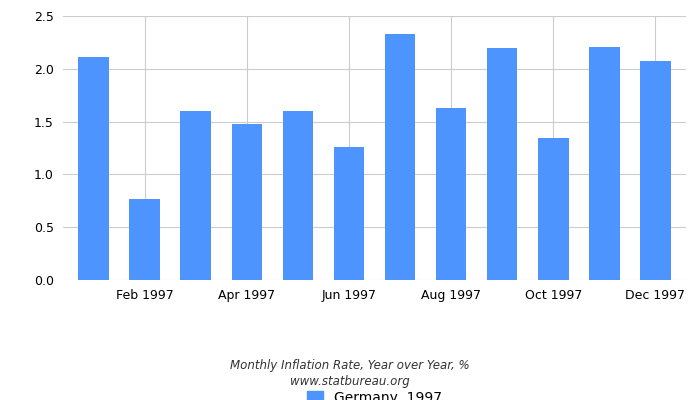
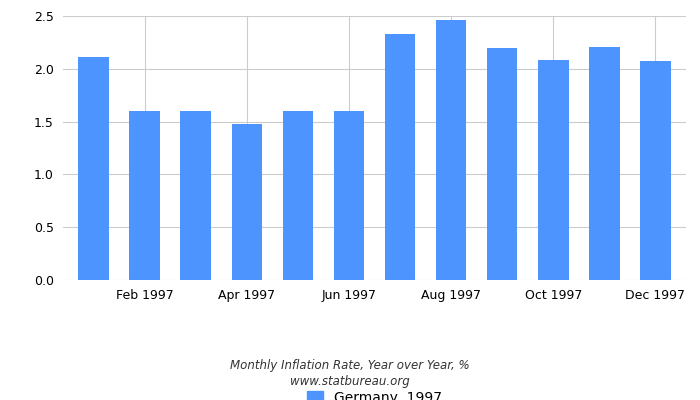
Feb 1997: 0.77 -> 1.60
Jun 1997: 1.26 -> 1.60
Aug 1997: 1.63 -> 2.46
Oct 1997: 1.34 -> 2.08
